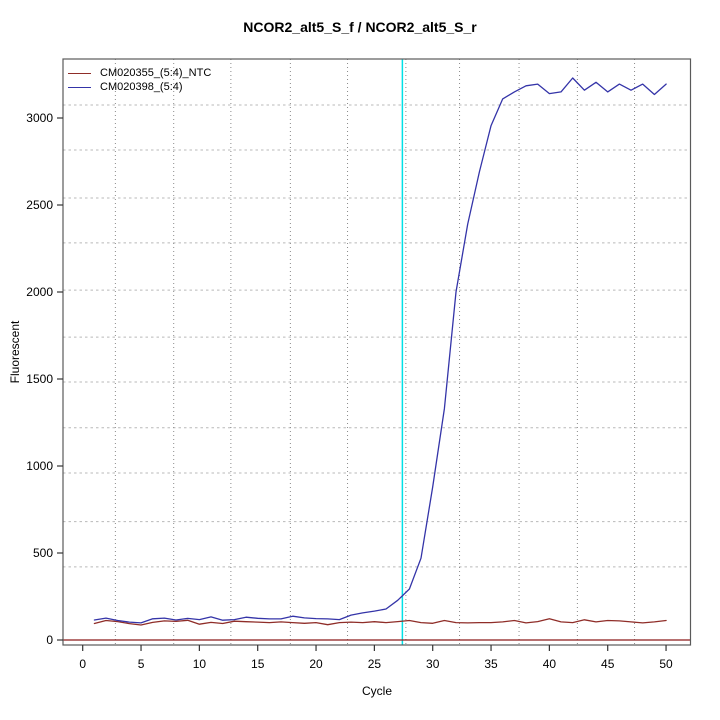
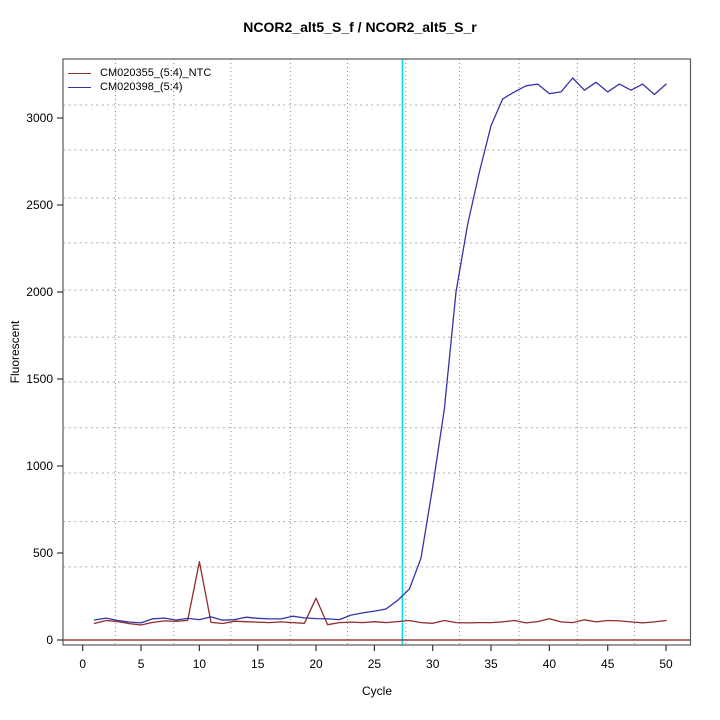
CM020355_(5:4)_NTC/10: 90 -> 450
CM020355_(5:4)_NTC/20: 100 -> 240
